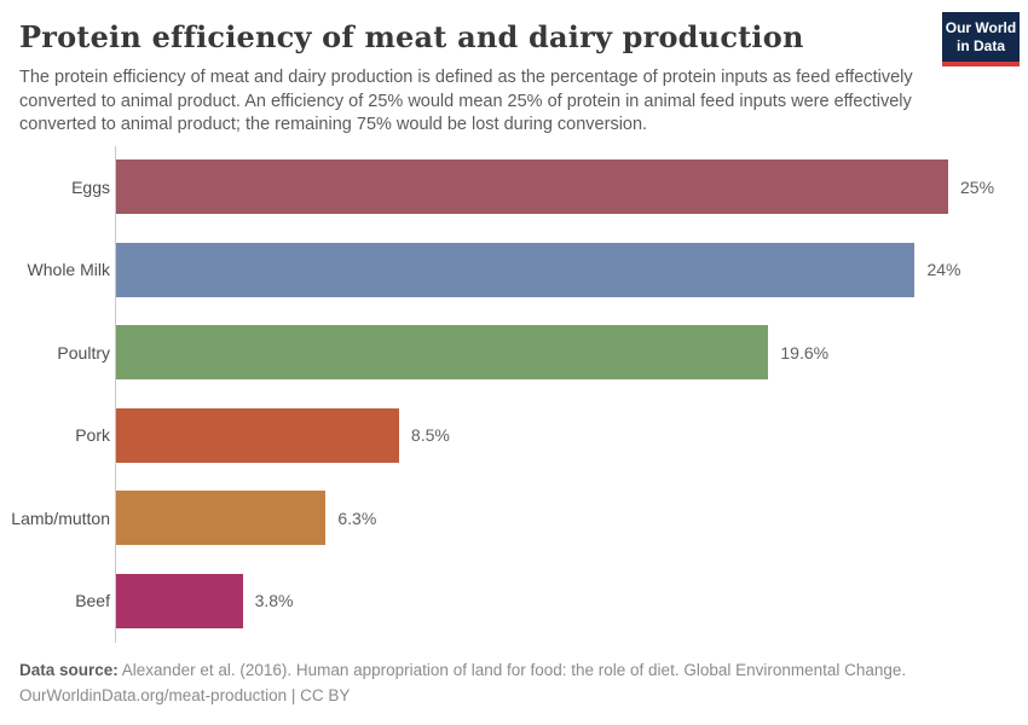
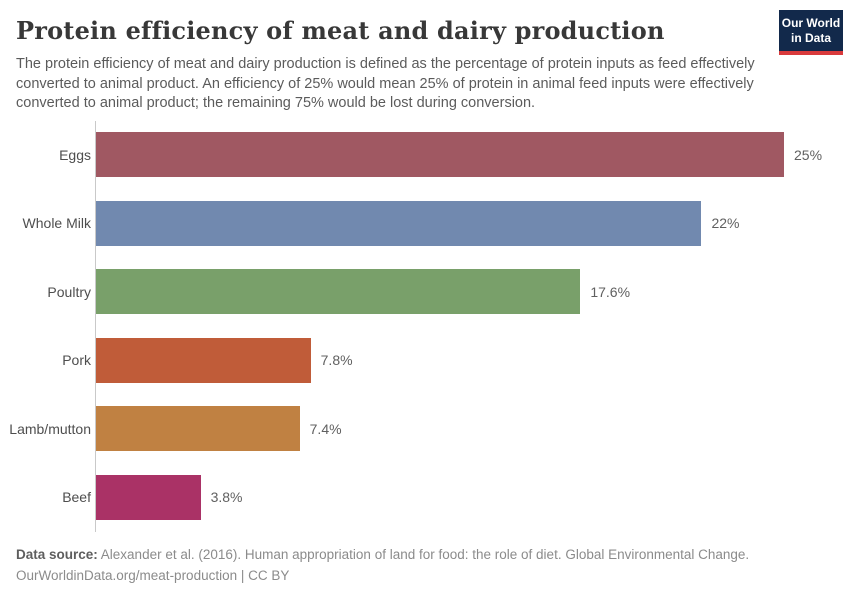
Whole Milk: 24% -> 22%
Poultry: 19.6% -> 17.6%
Pork: 8.5% -> 7.8%
Lamb/mutton: 6.3% -> 7.4%
